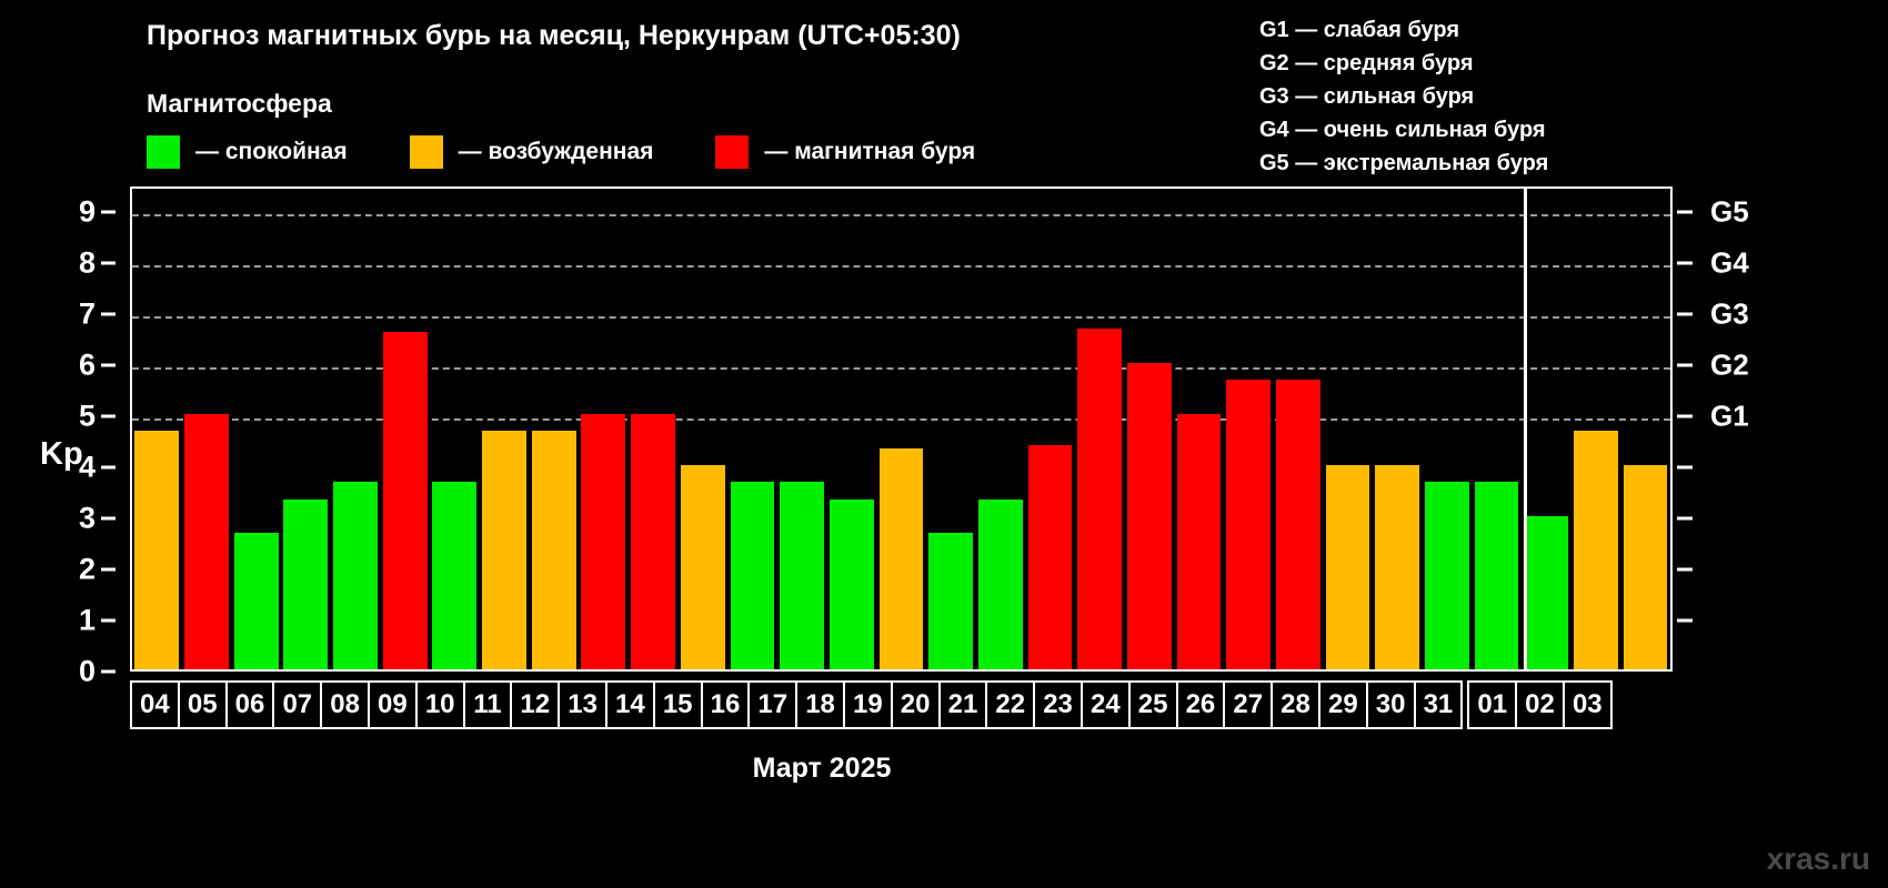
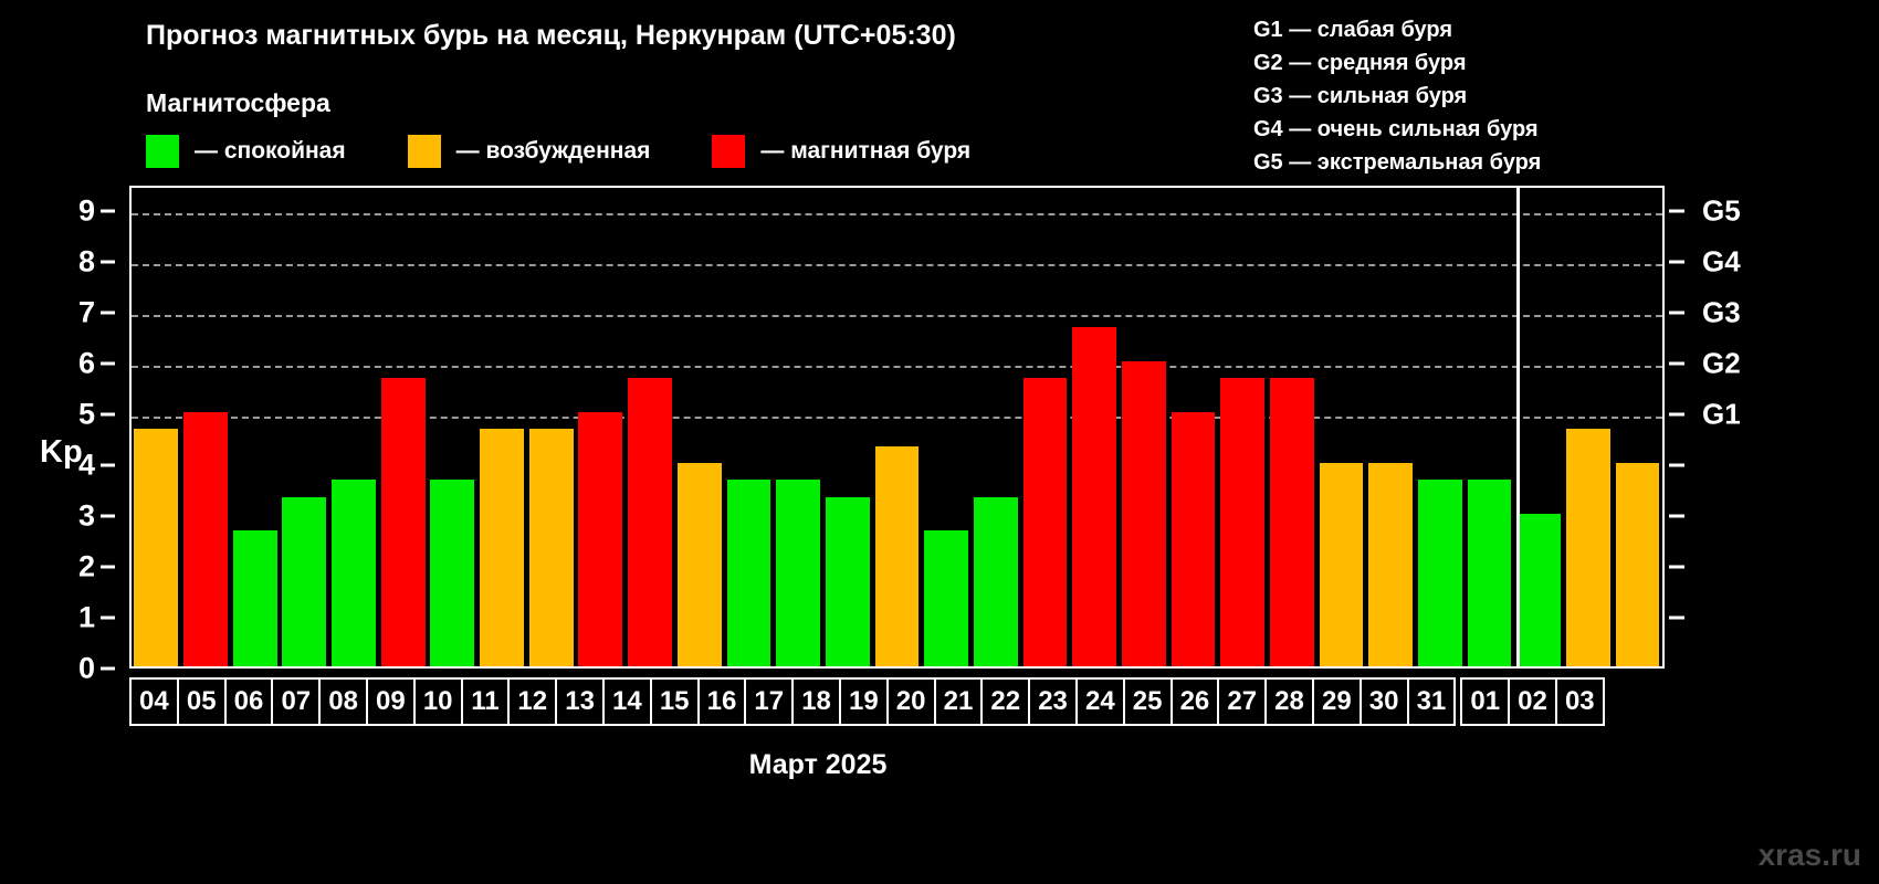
09: 6.6 -> 5.7
14: 5.0 -> 5.7
22: 4.4 -> 5.7
